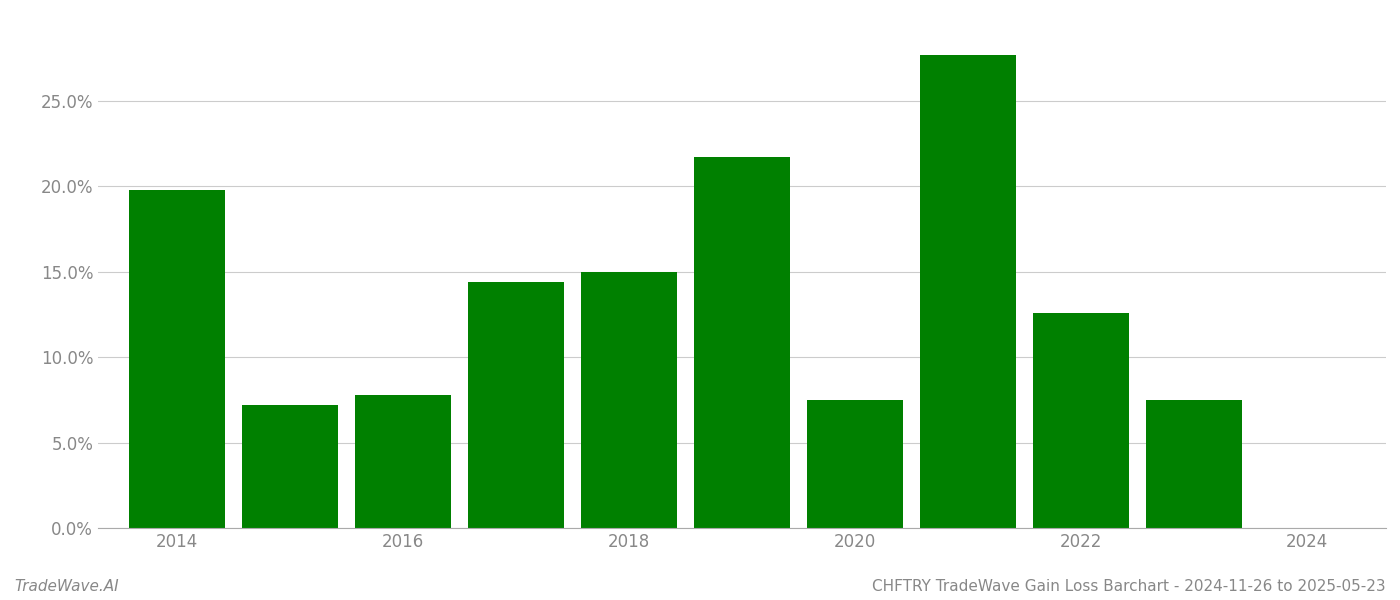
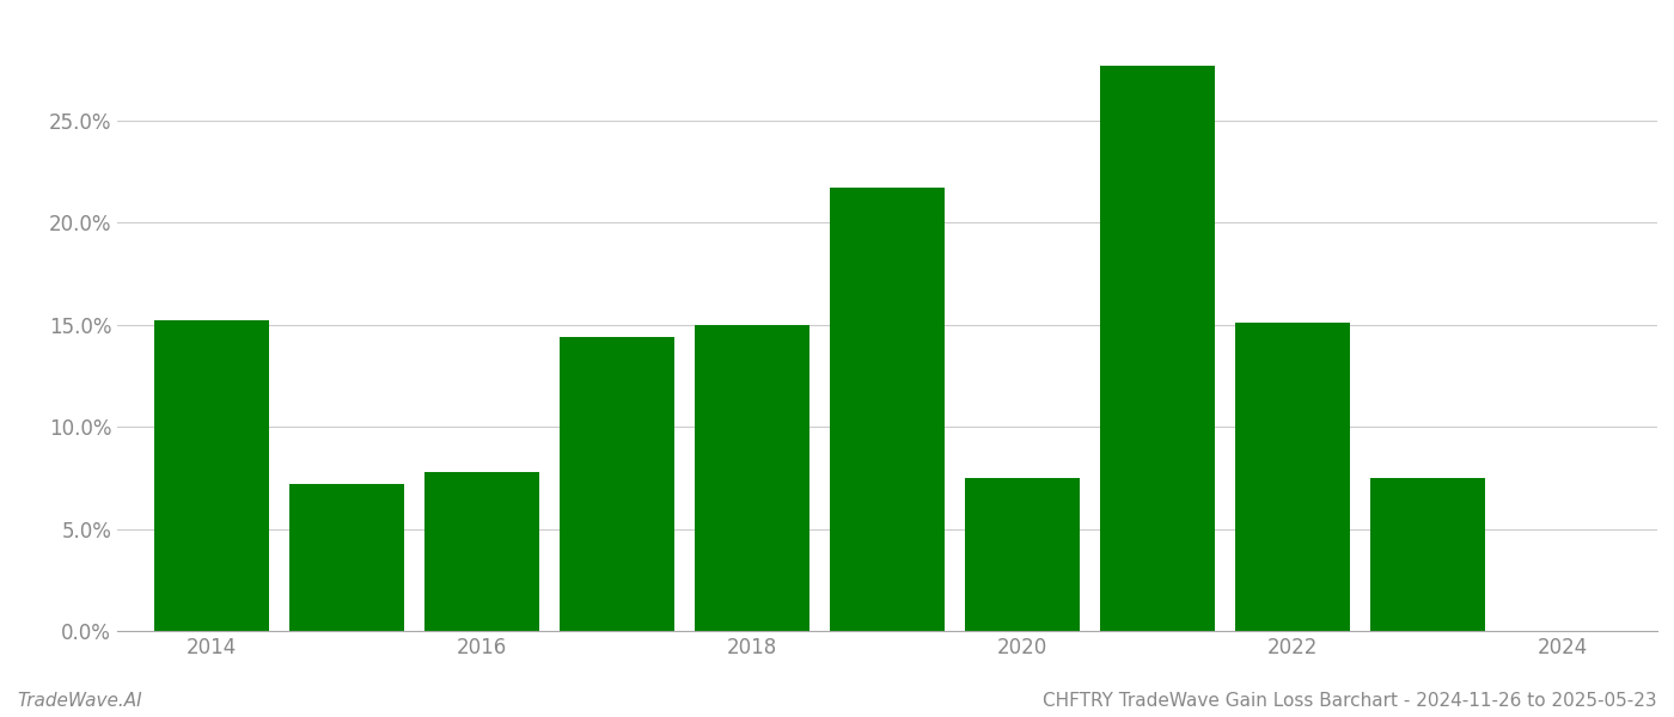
2014: 19.8% -> 15.2%
2022: 12.6% -> 15.1%
